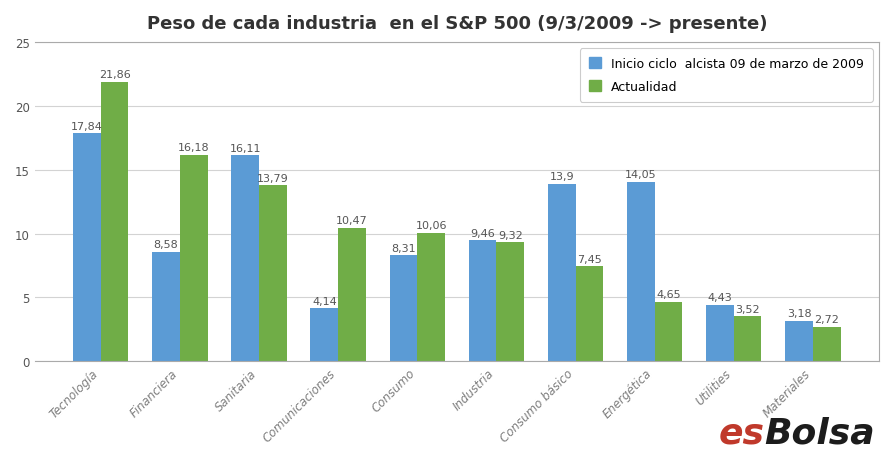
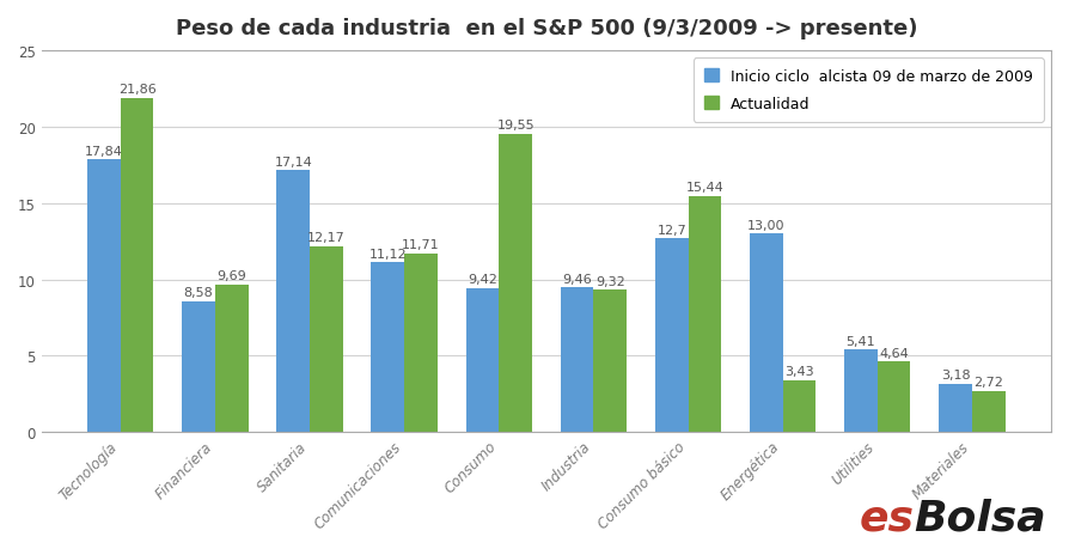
Actualidad/Financiera: 16,18 -> 9,69
Inicio ciclo alcista 09 de marzo de 2009/Sanitaria: 16,11 -> 17,14
Actualidad/Sanitaria: 13,79 -> 12,17
Inicio ciclo alcista 09 de marzo de 2009/Comunicaciones: 4,14 -> 11,12
Actualidad/Comunicaciones: 10,47 -> 11,71
Inicio ciclo alcista 09 de marzo de 2009/Consumo: 8,31 -> 9,42
Actualidad/Consumo: 10,06 -> 19,55
Inicio ciclo alcista 09 de marzo de 2009/Consumo básico: 13,9 -> 12,7
Actualidad/Consumo básico: 7,45 -> 15,44
Inicio ciclo alcista 09 de marzo de 2009/Energética: 14,05 -> 13,00
Actualidad/Energética: 4,65 -> 3,43
Inicio ciclo alcista 09 de marzo de 2009/Utilities: 4,43 -> 5,41
Actualidad/Utilities: 3,52 -> 4,64
